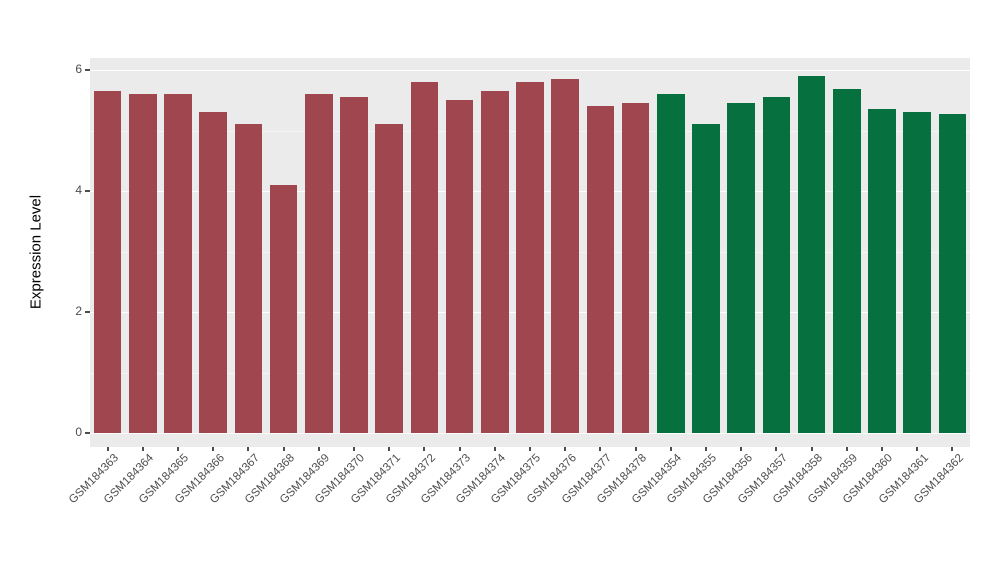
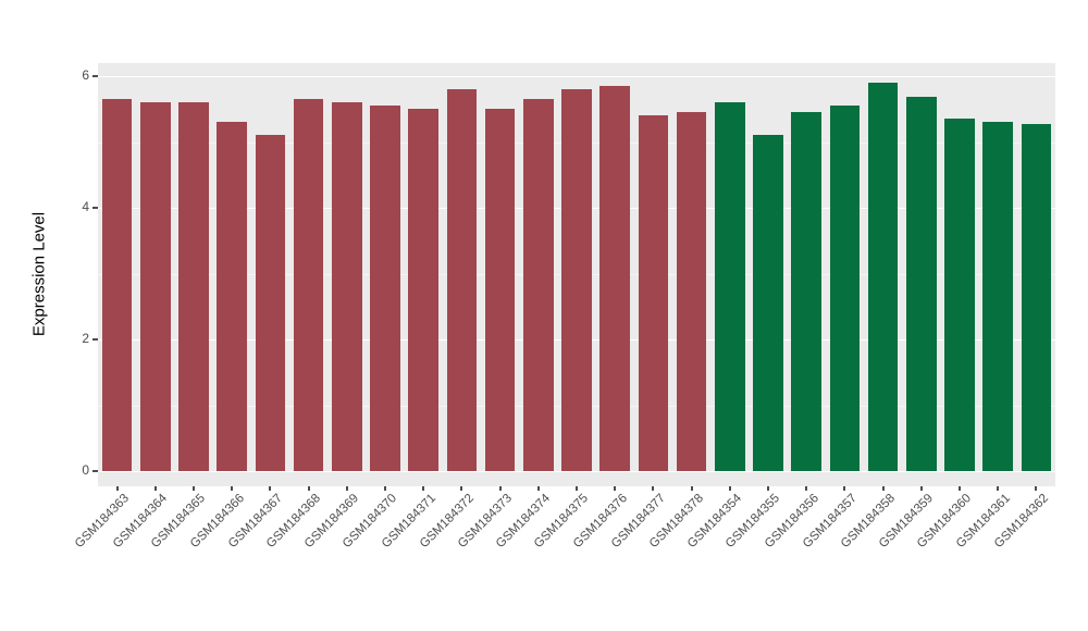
GSM184368: 4.1 -> 5.7
GSM184371: 5.1 -> 5.5
